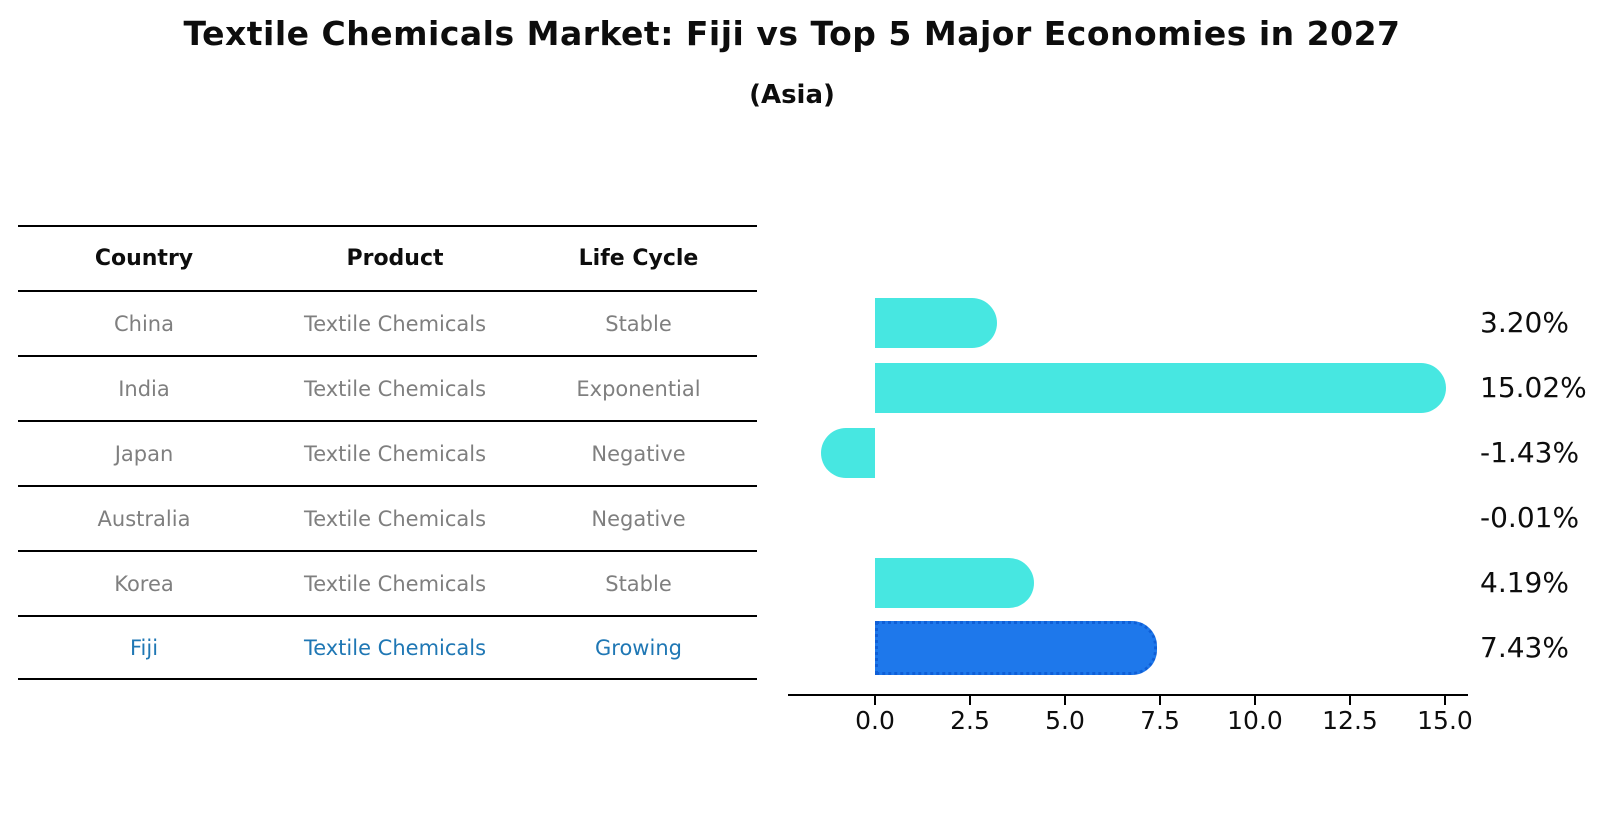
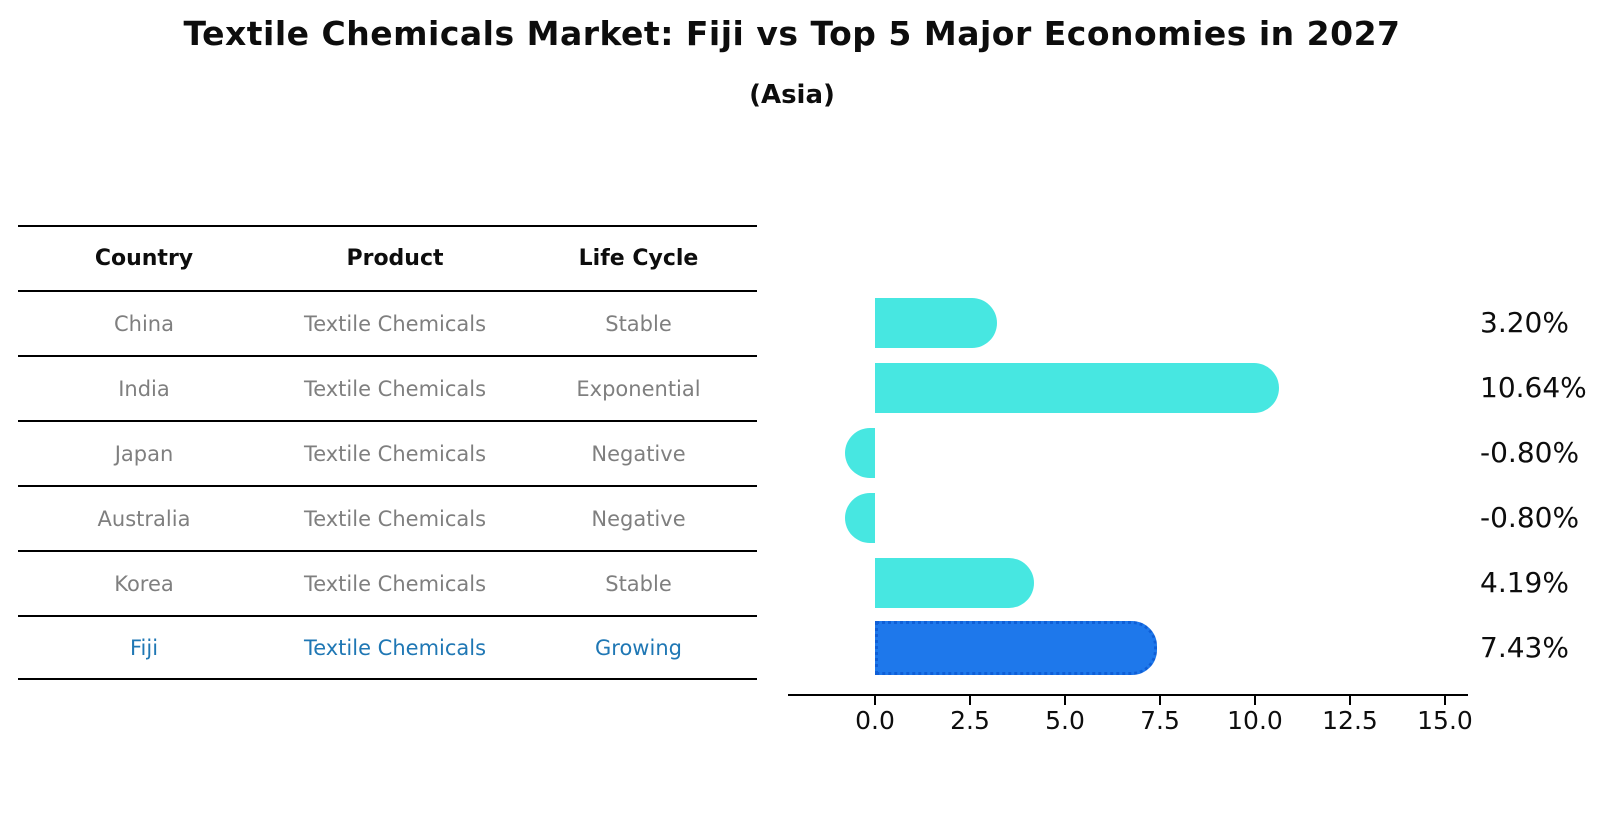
India: 15.02% -> 10.64%
Japan: -1.43% -> -0.80%
Australia: -0.01% -> -0.80%
